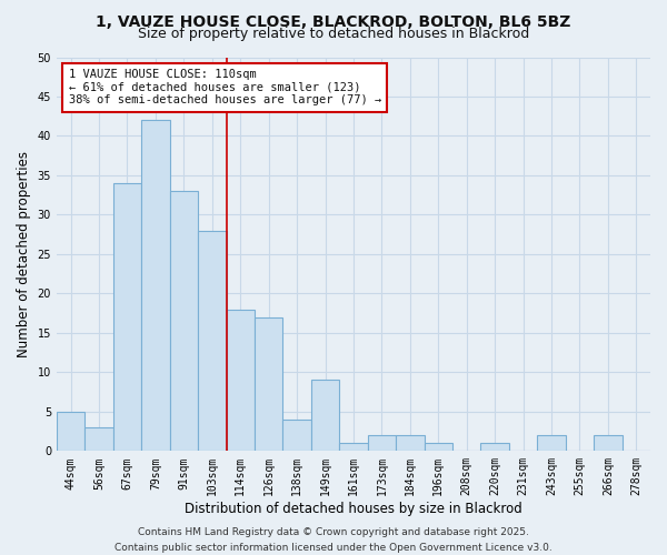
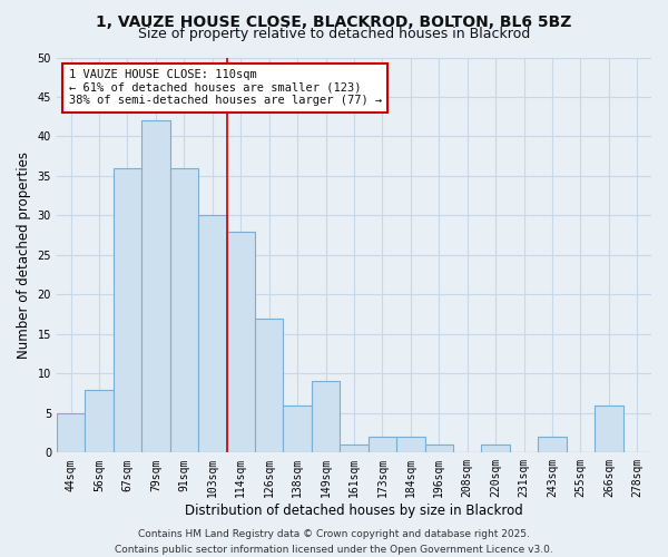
56sqm: 3 -> 8
67sqm: 34 -> 36
91sqm: 33 -> 36
103sqm: 28 -> 30
114sqm: 18 -> 28
138sqm: 4 -> 6
266sqm: 2 -> 6
